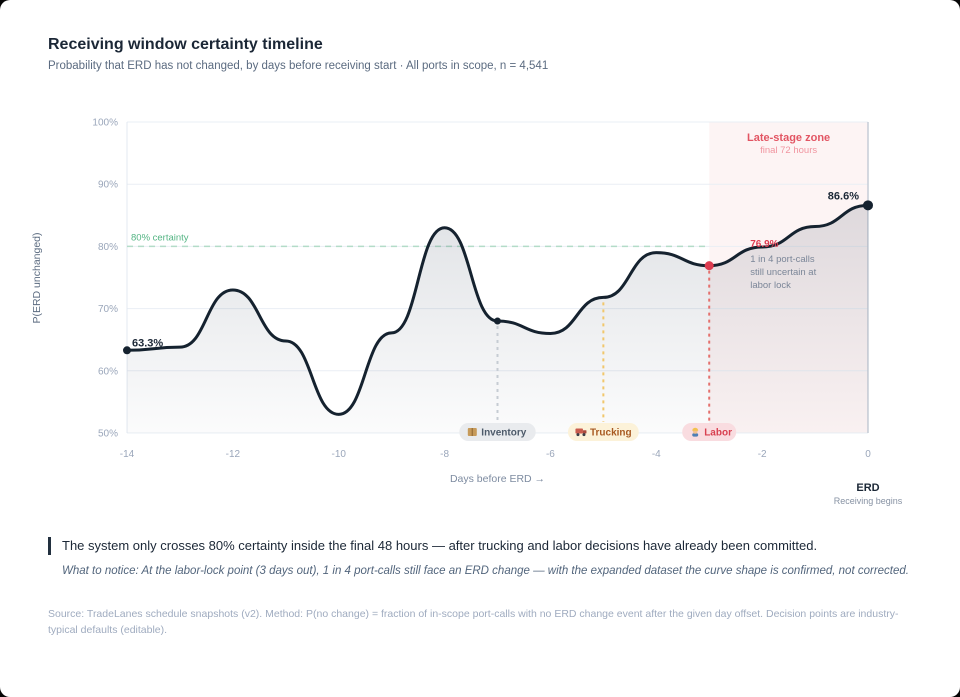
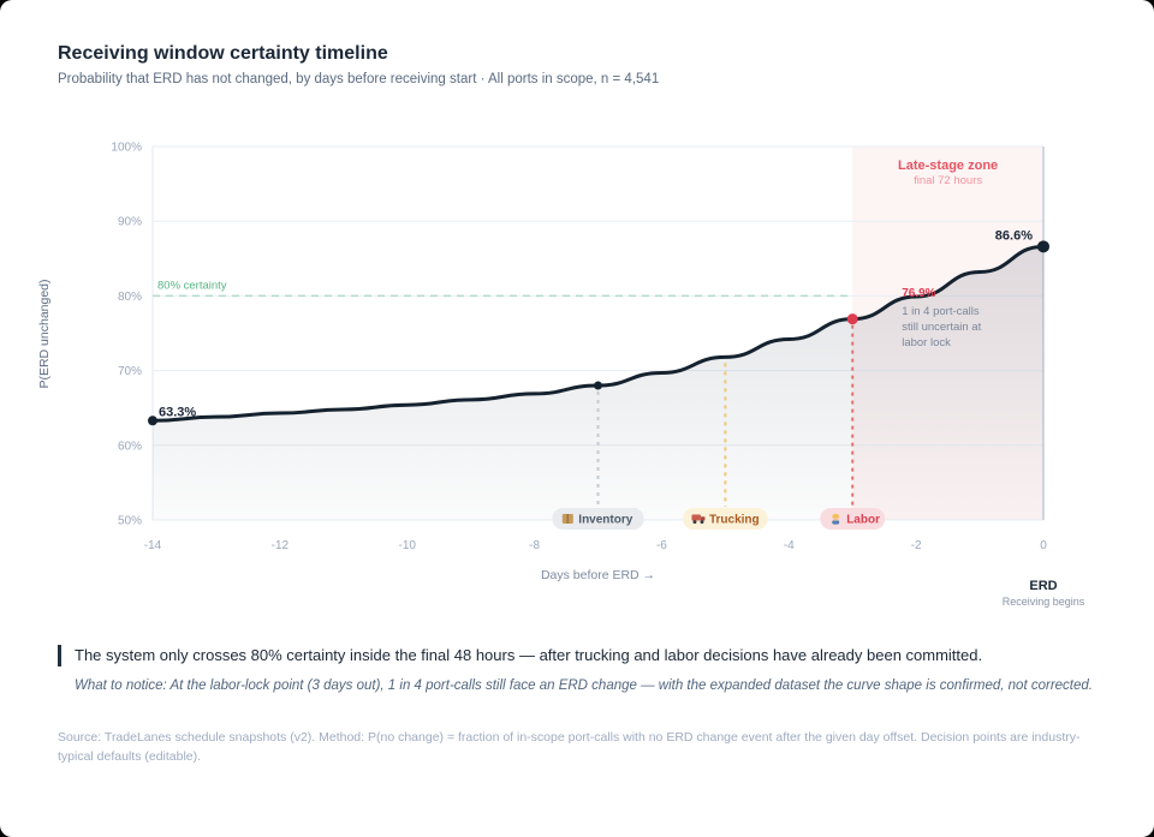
-12: 73% -> 64%
-10: 53% -> 65%
-8: 83% -> 67%
-6: 66% -> 70%
-4: 79% -> 74%
